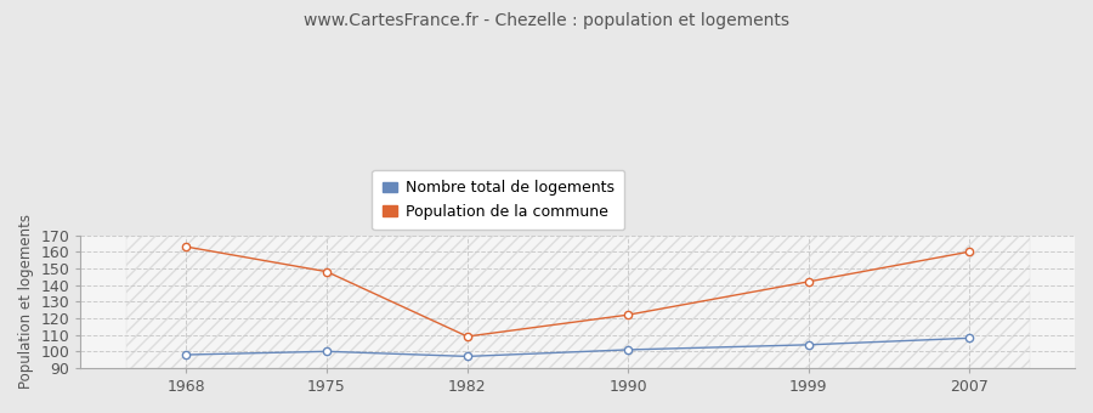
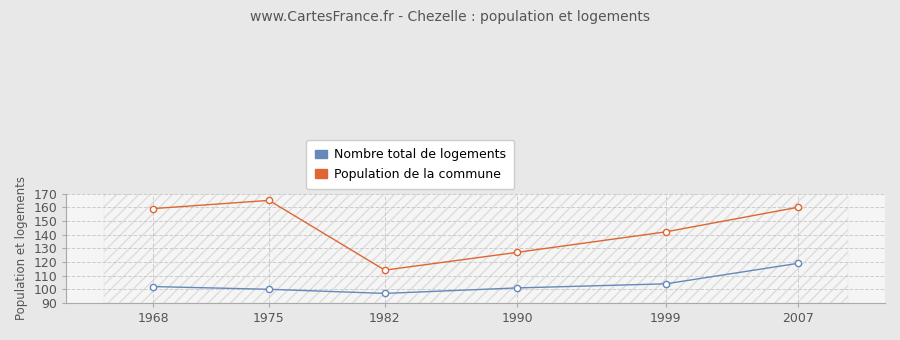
Nombre total de logements/1968: 98 -> 102
Population de la commune/1968: 163 -> 159
Population de la commune/1975: 148 -> 165
Population de la commune/1982: 109 -> 114
Population de la commune/1990: 122 -> 127
Nombre total de logements/2007: 108 -> 119
